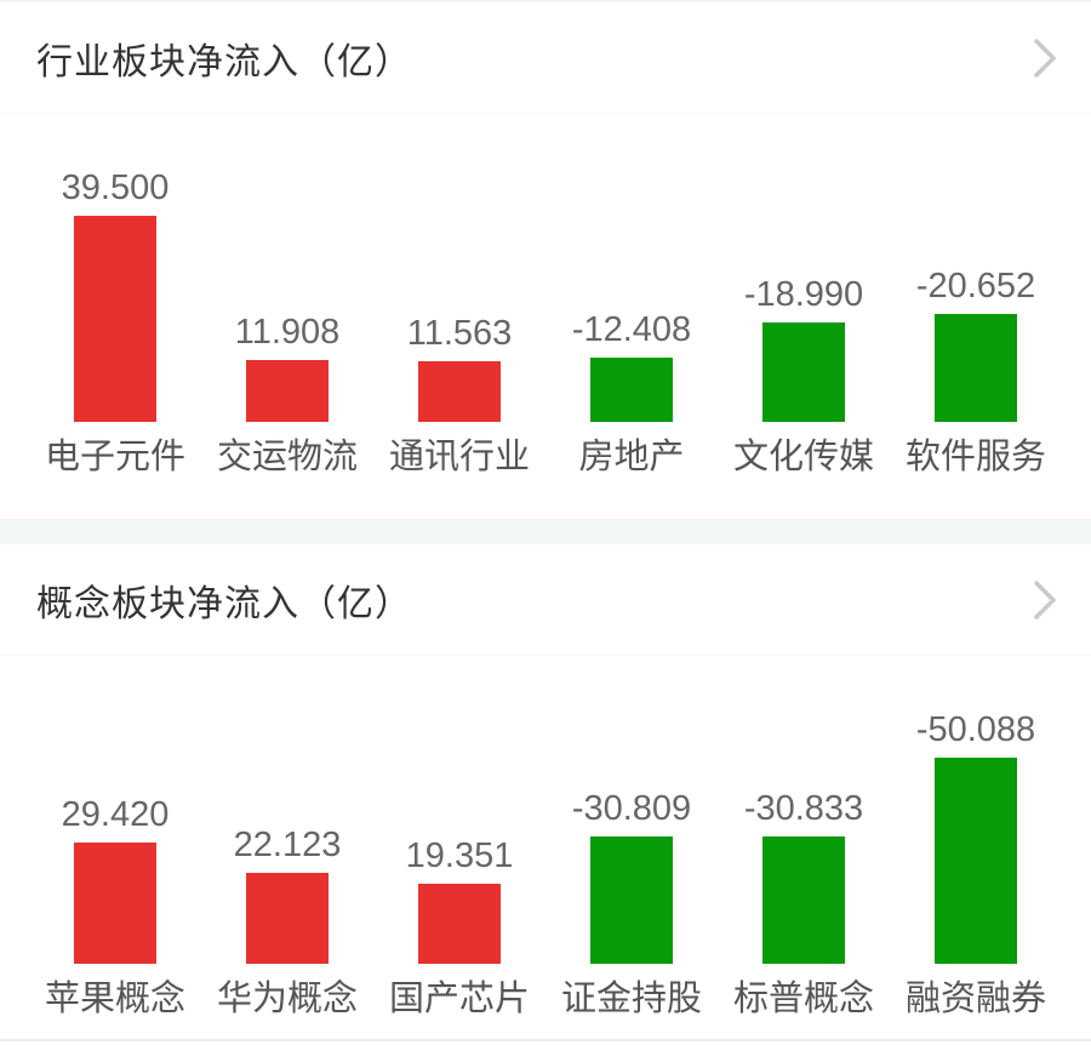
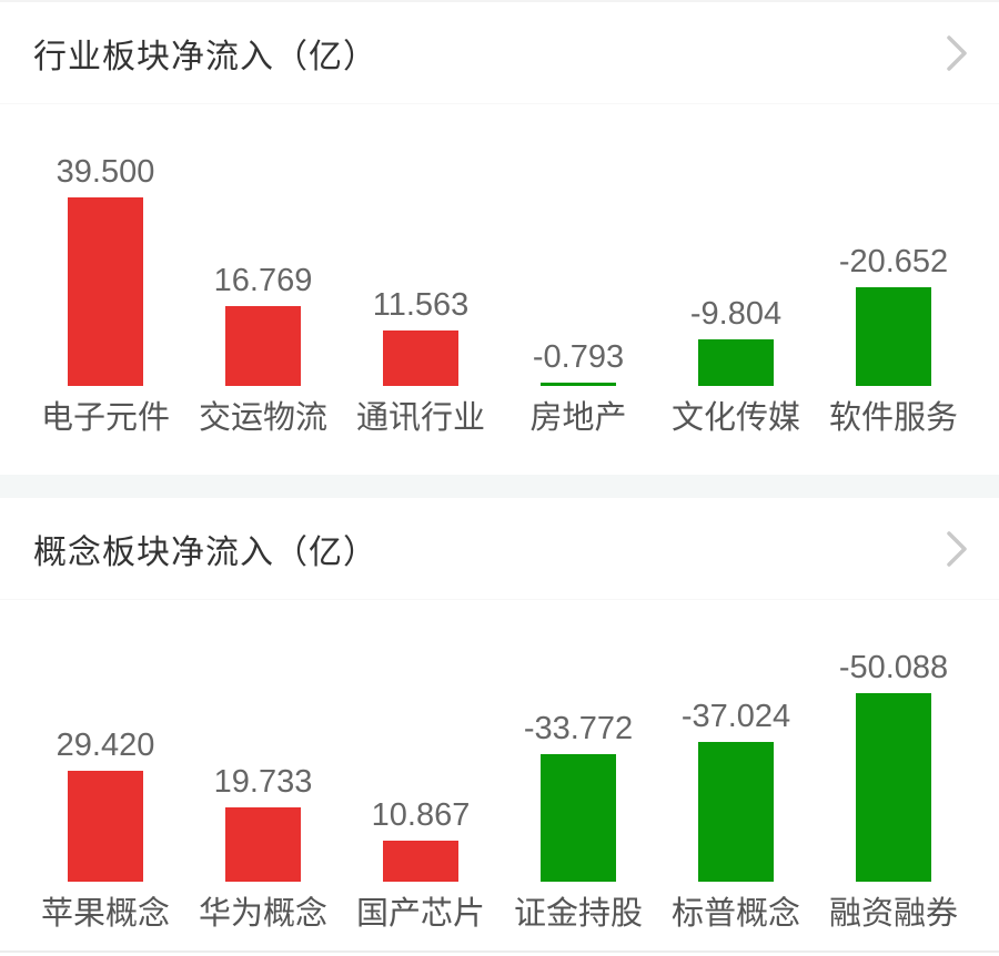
行业板块净流入（亿）/交运物流: 11.908 -> 16.769
行业板块净流入（亿）/房地产: -12.408 -> -0.793
行业板块净流入（亿）/文化传媒: -18.990 -> -9.804
概念板块净流入（亿）/华为概念: 22.123 -> 19.733
概念板块净流入（亿）/国产芯片: 19.351 -> 10.867
概念板块净流入（亿）/证金持股: -30.809 -> -33.772
概念板块净流入（亿）/标普概念: -30.833 -> -37.024
